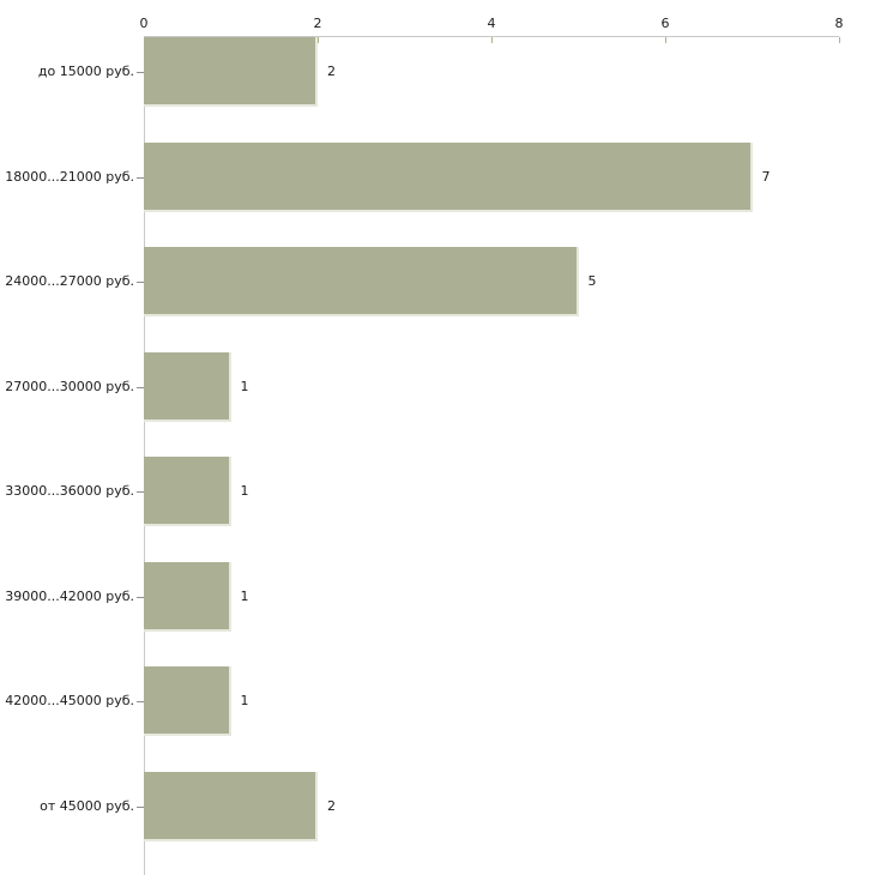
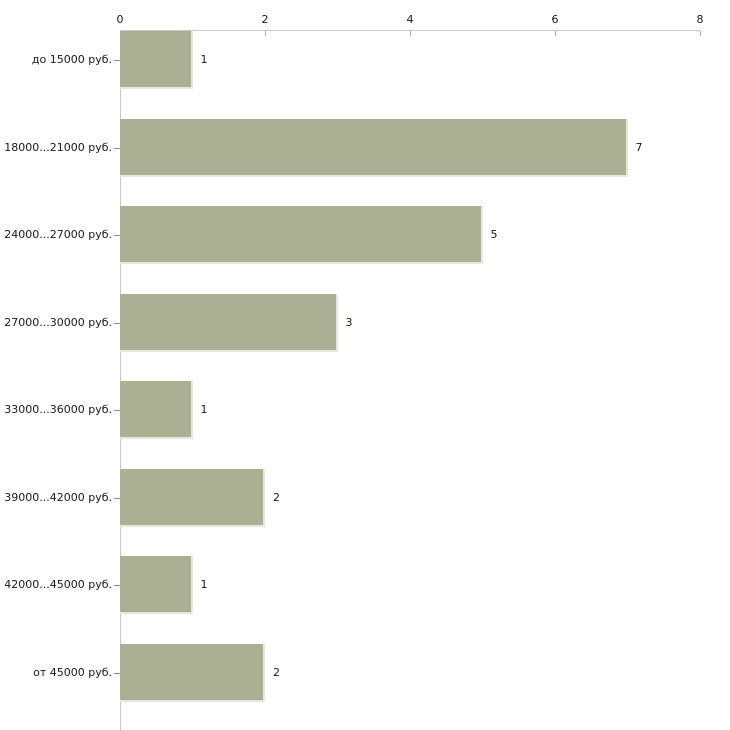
до 15000 руб.: 2 -> 1
27000...30000 руб.: 1 -> 3
39000...42000 руб.: 1 -> 2
